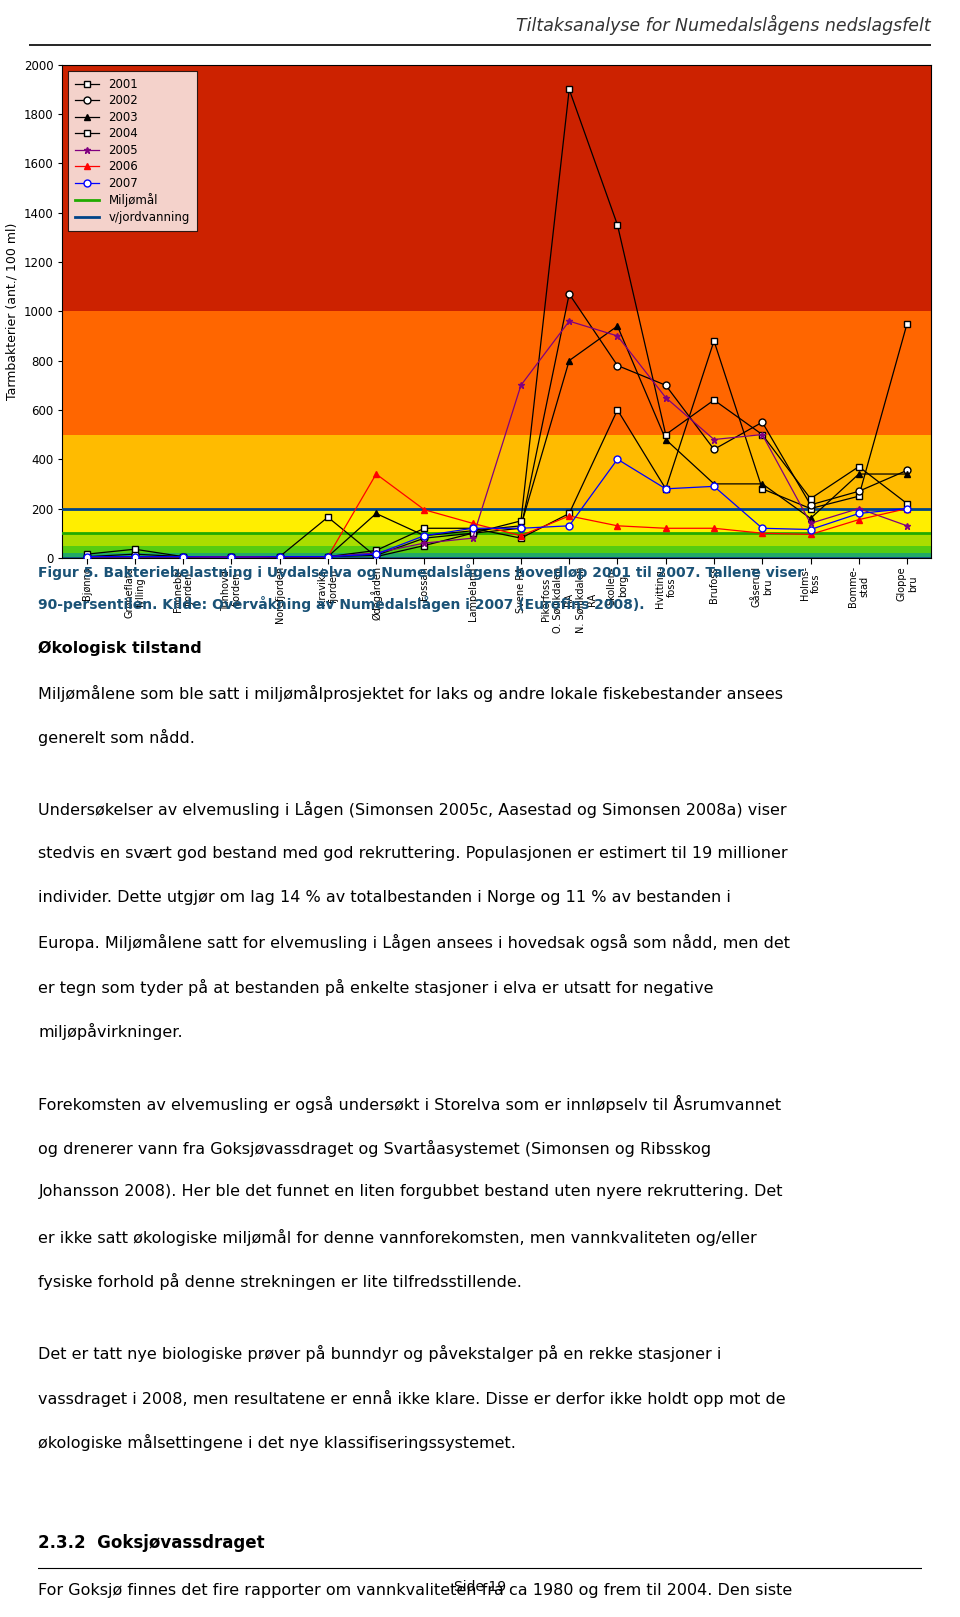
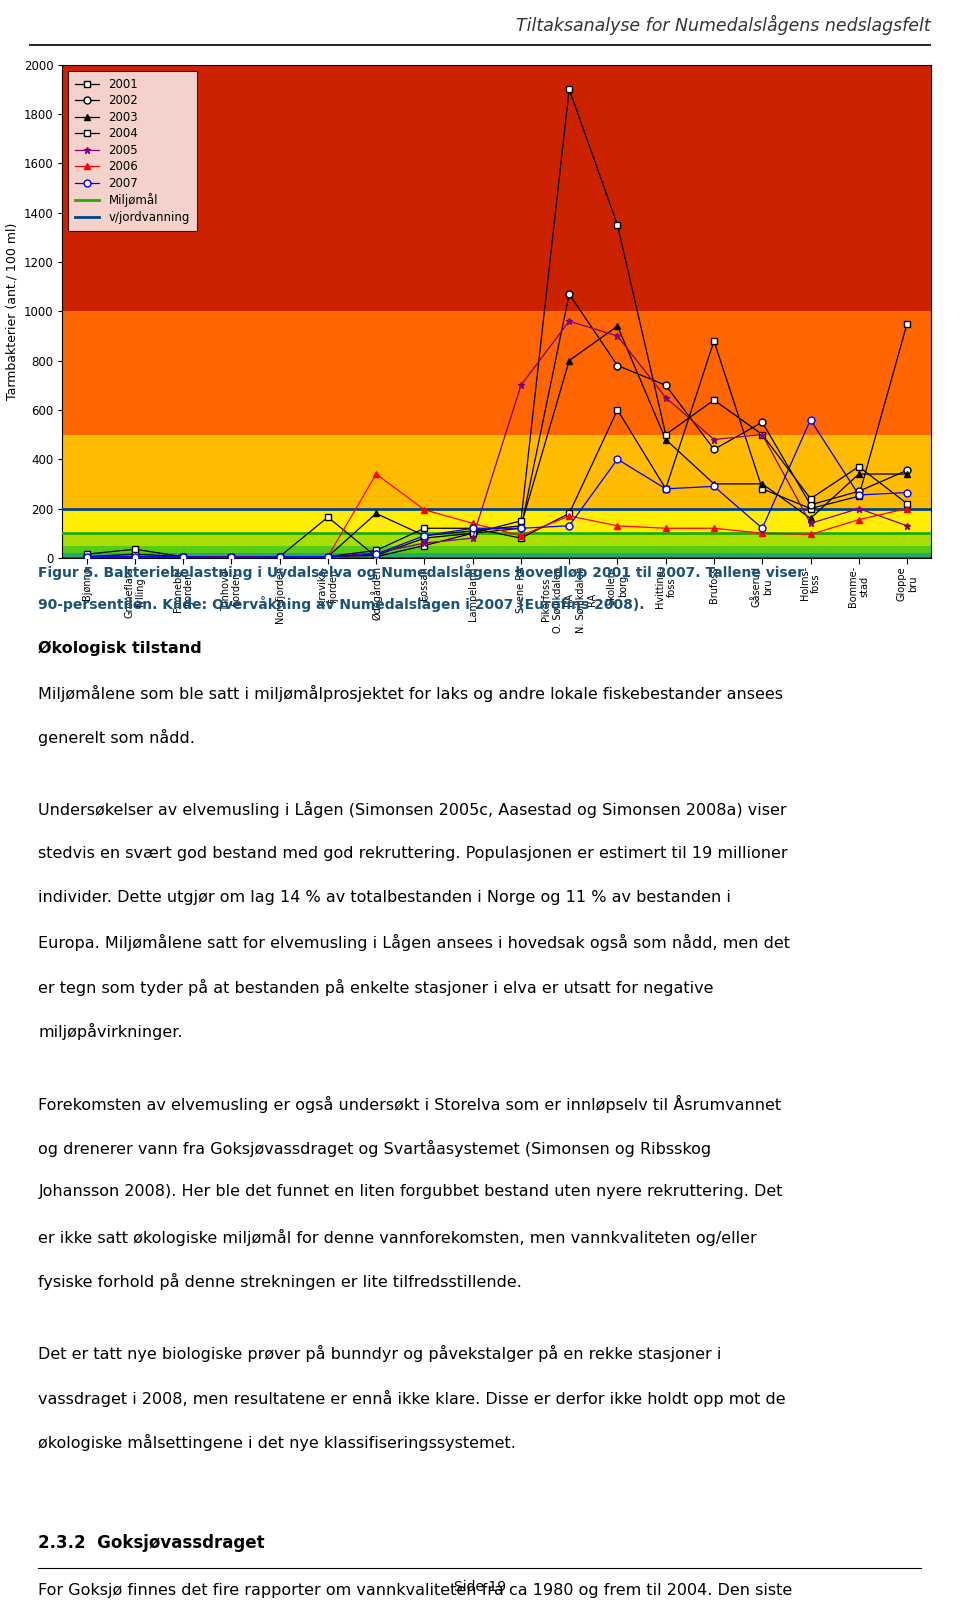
2007/Holms- foss: 115 -> 560
2007/Bomme- stad: 180 -> 255
2007/Gloppe bru: 200 -> 265
